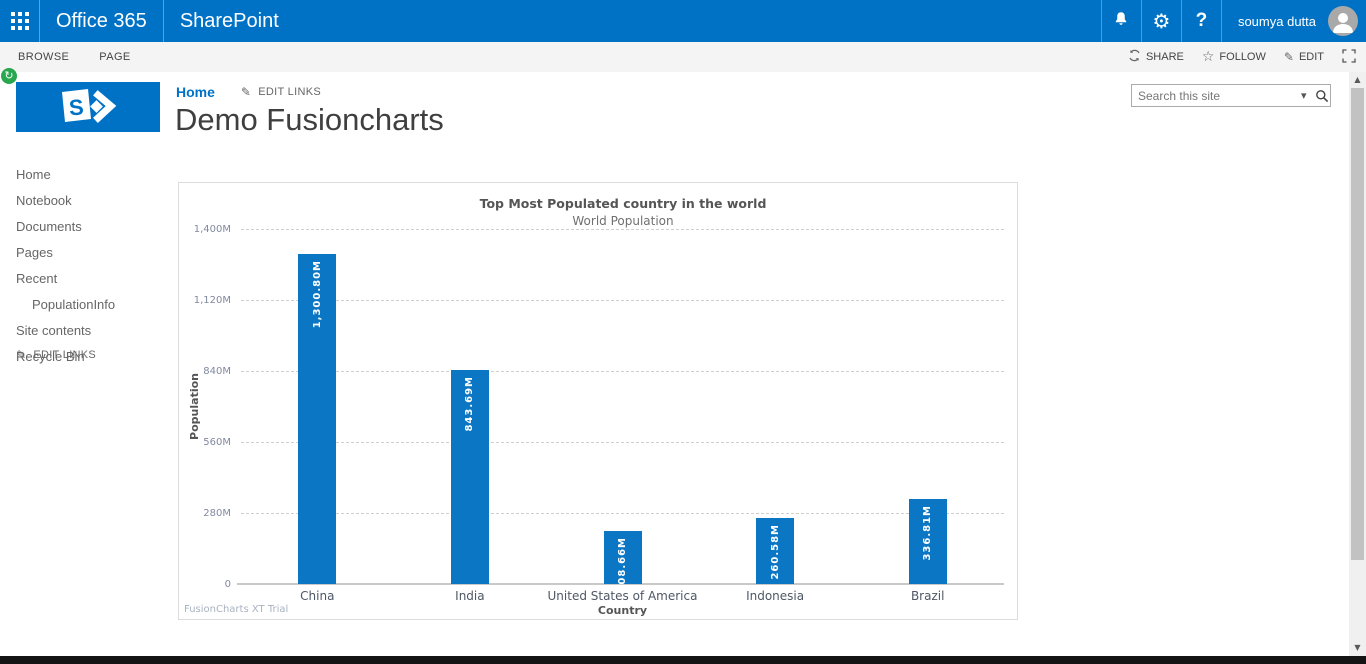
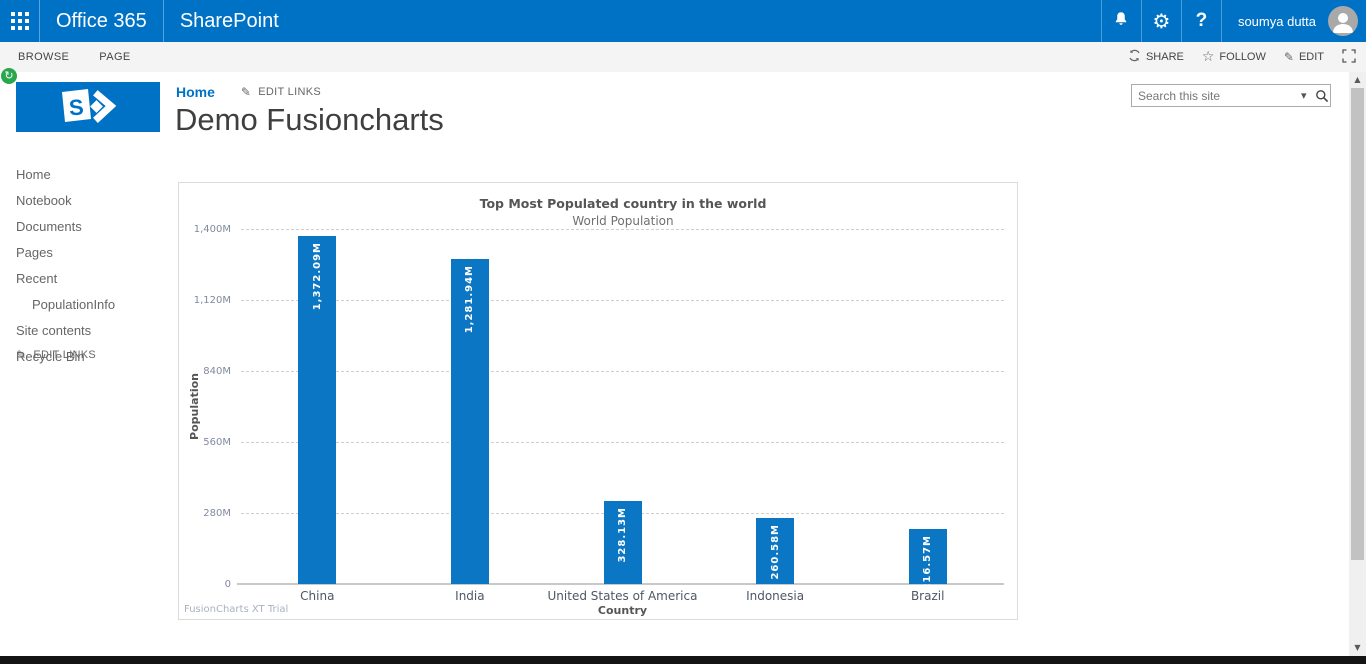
China: 1,300.80M -> 1,372.09M
India: 843.69M -> 1,281.94M
United States of America: 208.66M -> 328.13M
Brazil: 336.81M -> 216.57M
